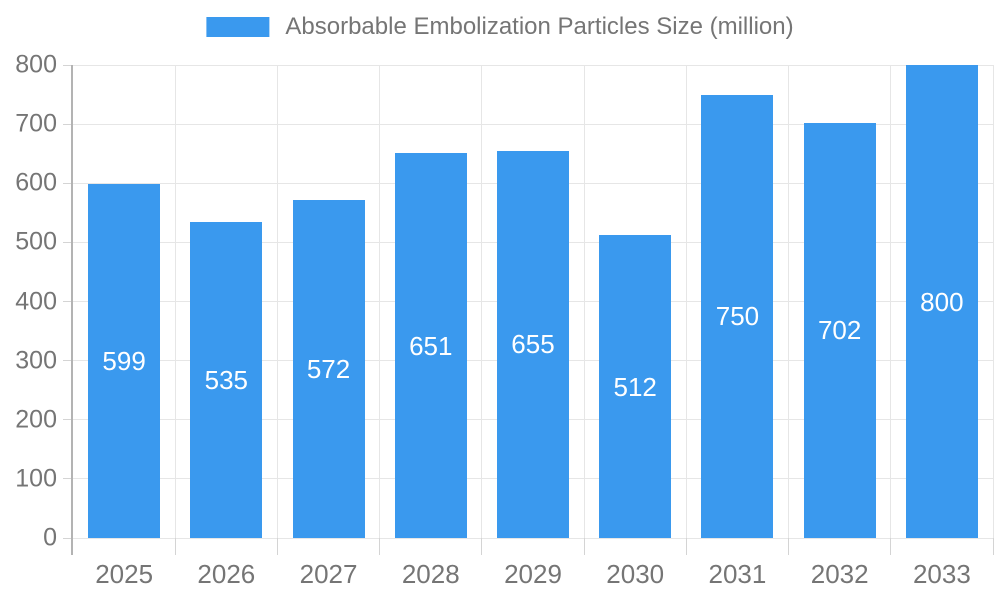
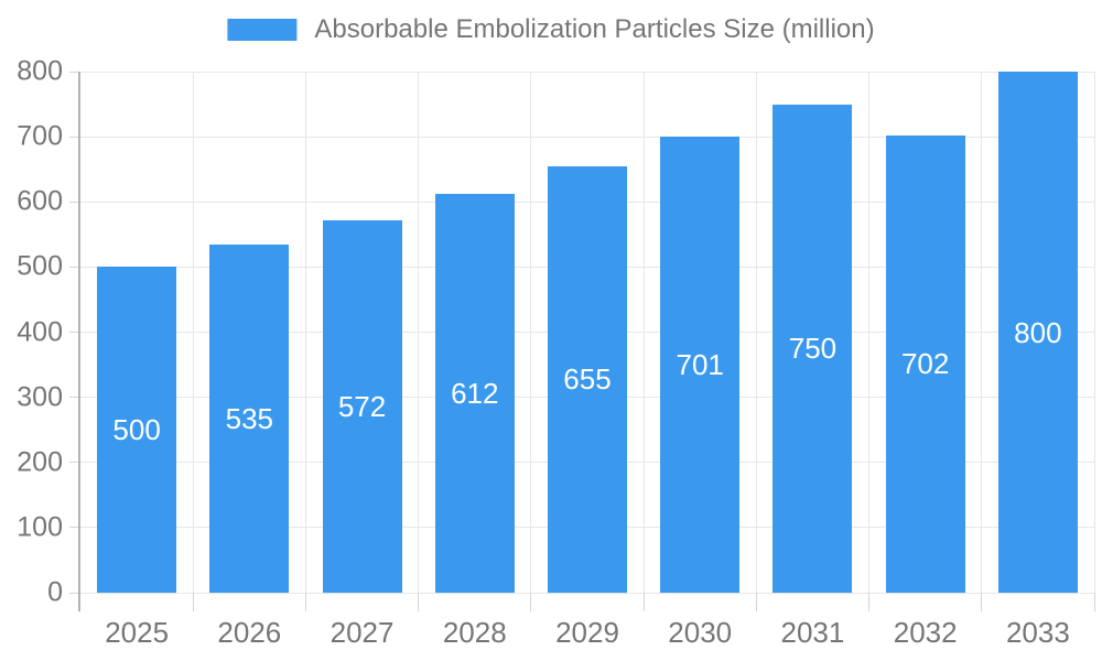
2025: 599 -> 500
2028: 651 -> 612
2030: 512 -> 701
